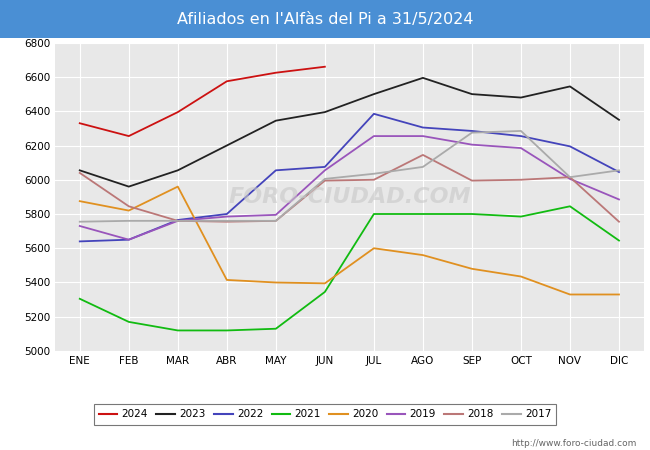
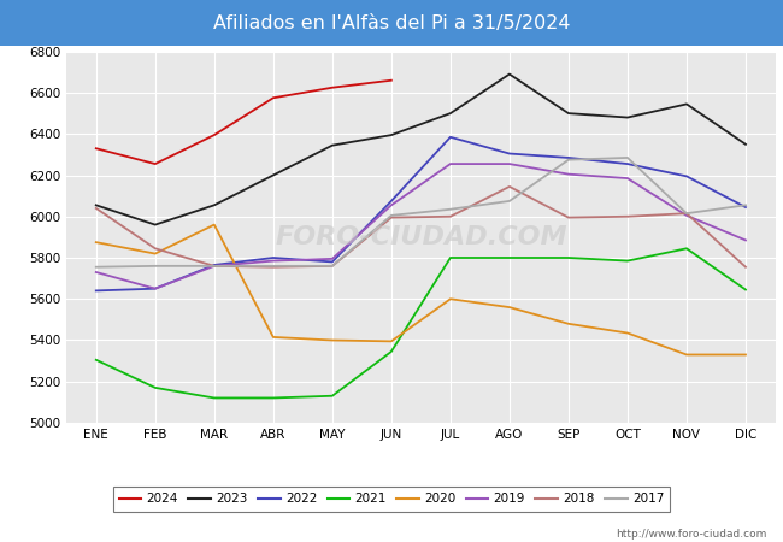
2022/MAY: 6060 -> 5780
2023/AGO: 6600 -> 6690
